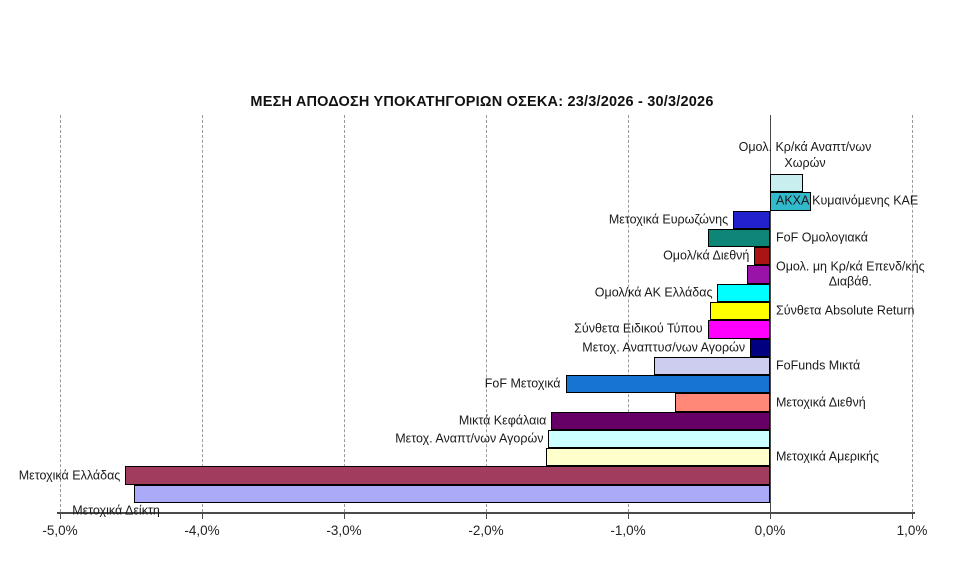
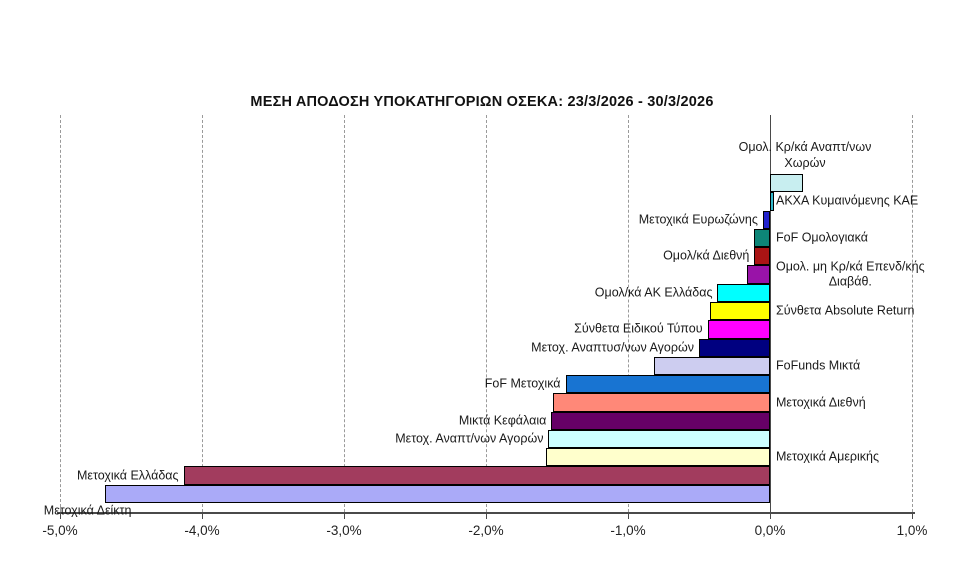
ΑΚΧΑ Κυμαινόμενης ΚΑΕ: 0,29% -> 0,03%
Μετοχικά Ευρωζώνης: -0,26% -> -0,05%
FoF Ομολογιακά: -0,44% -> -0,11%
Μετοχ. Αναπτυσ/νων Αγορών: -0,14% -> -0,50%
Μετοχικά Διεθνή: -0,67% -> -1,53%
Μετοχικά Ελλάδας: -4,54% -> -4,13%
Μετοχικά Δείκτη: -4,48% -> -4,68%
